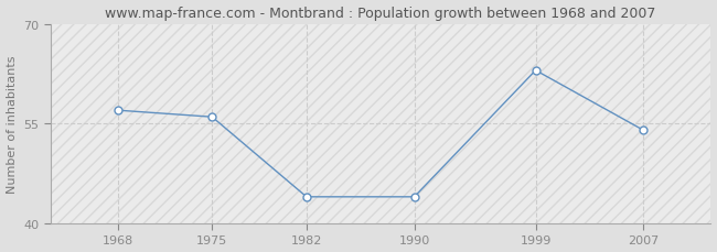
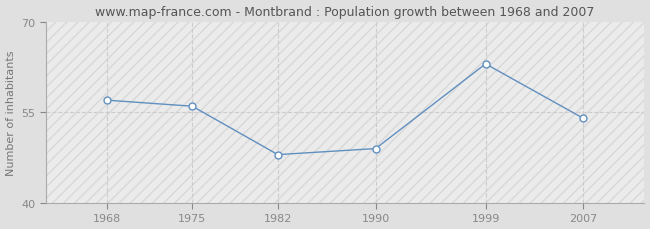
1982: 44 -> 48
1990: 44 -> 49
